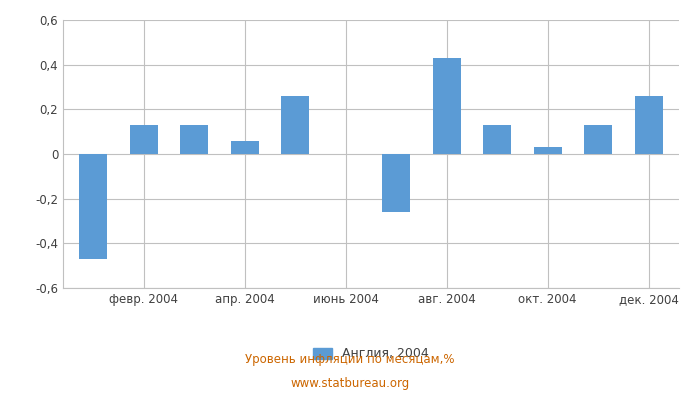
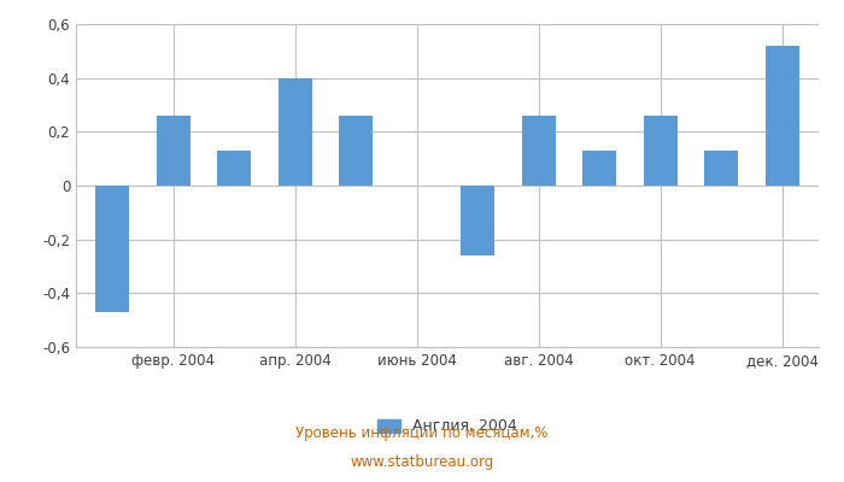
февр. 2004: 0,13 -> 0,26
апр. 2004: 0,06 -> 0,40
авг. 2004: 0,43 -> 0,26
окт. 2004: 0,03 -> 0,26
дек. 2004: 0,26 -> 0,52
